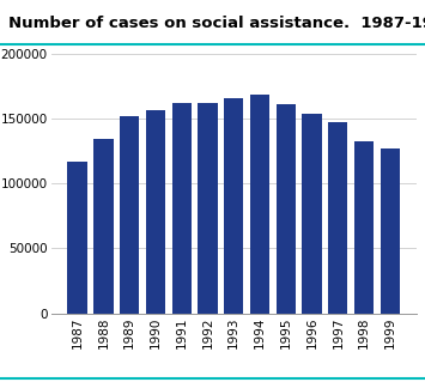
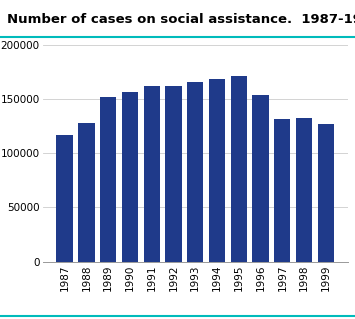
1988: 134000 -> 128000
1995: 161000 -> 171000
1997: 147000 -> 131000
